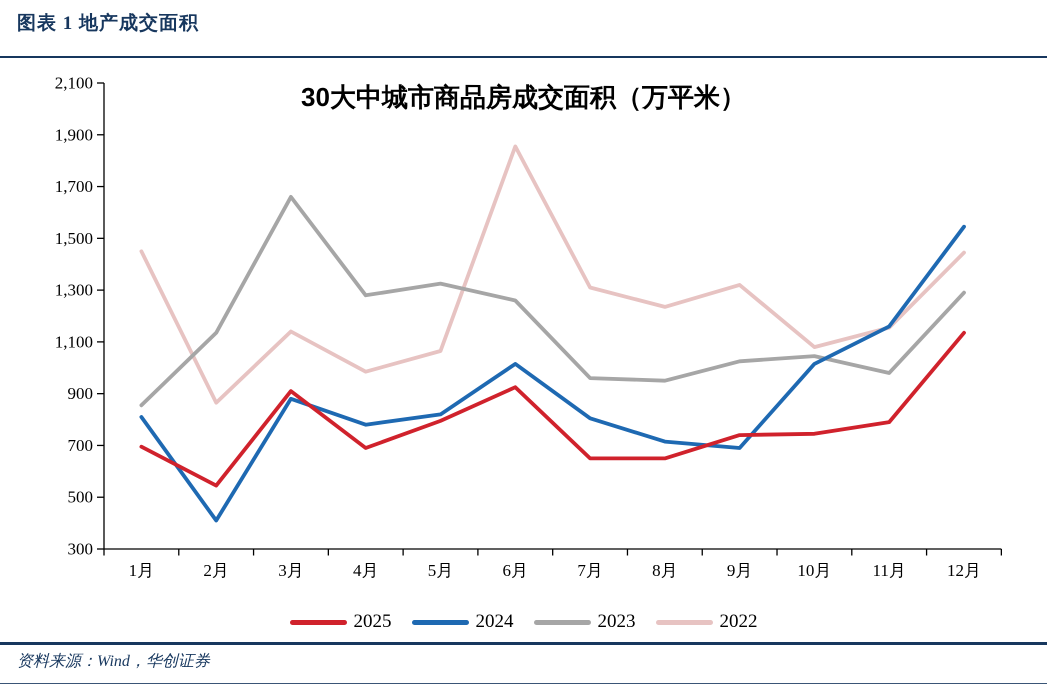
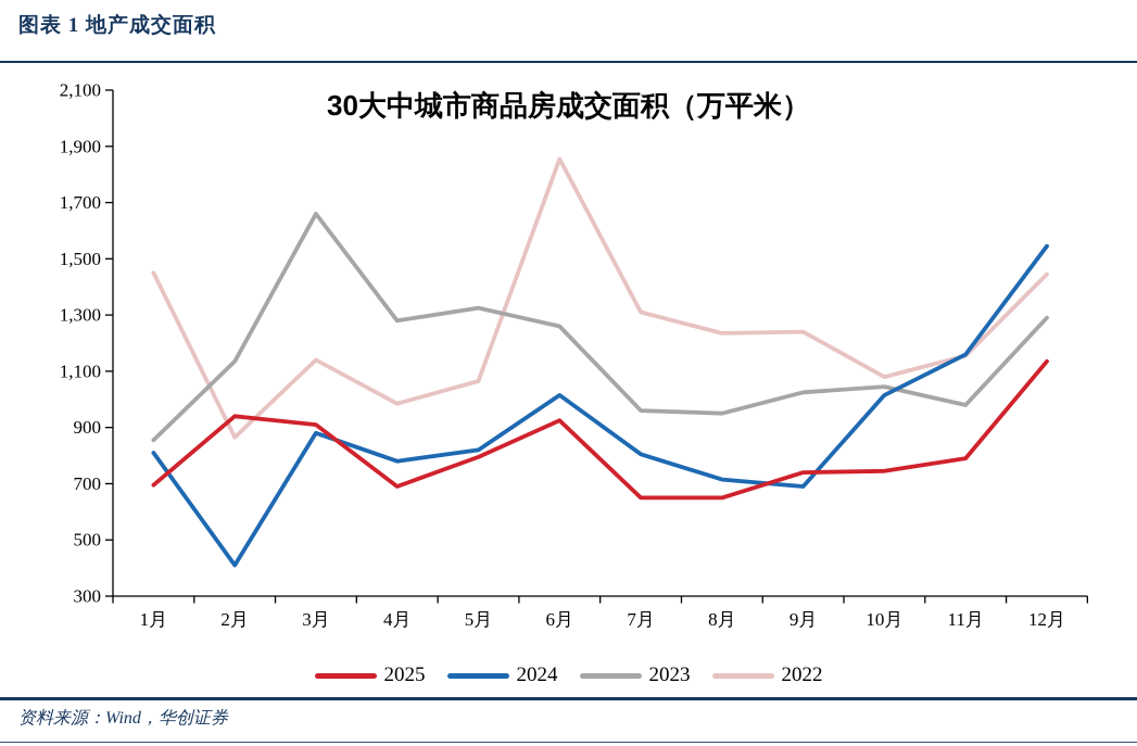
2025/2月: 540 -> 940
2022/9月: 1320 -> 1240
